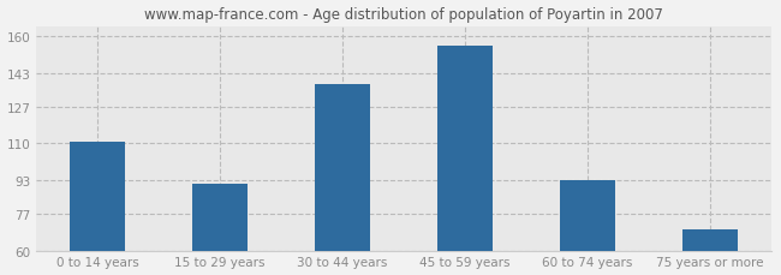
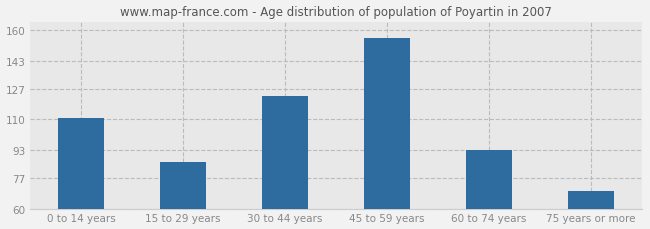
15 to 29 years: 91 -> 86
30 to 44 years: 138 -> 123
